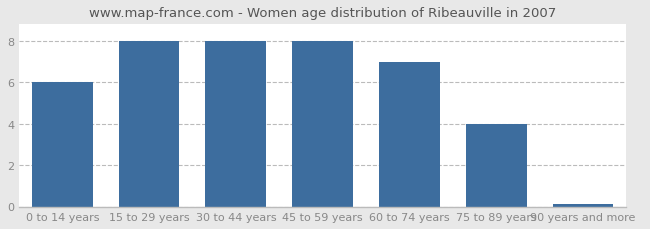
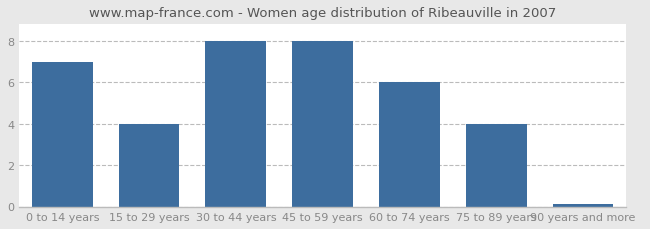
0 to 14 years: 6.0 -> 7.0
15 to 29 years: 8.0 -> 4.0
60 to 74 years: 7.0 -> 6.0
